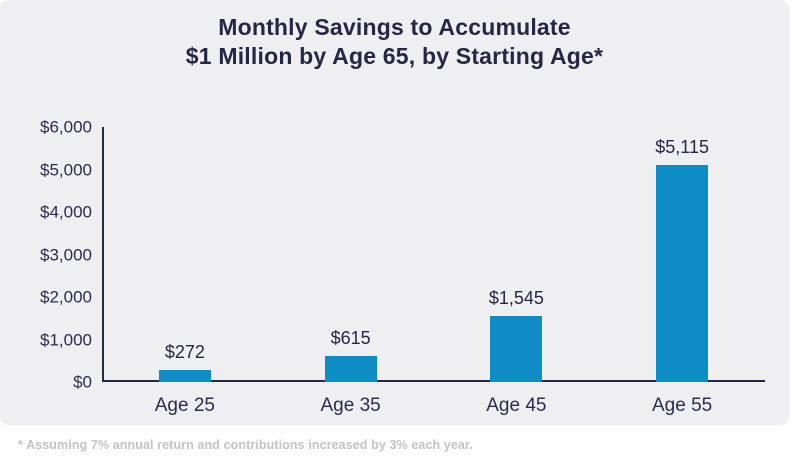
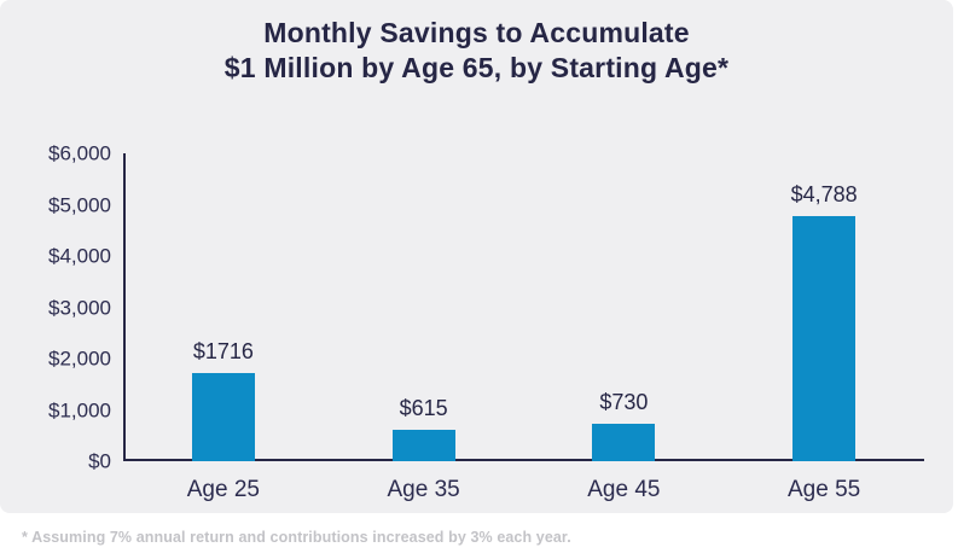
Age 25: $272 -> $1716
Age 45: $1,545 -> $730
Age 55: $5,115 -> $4,788
